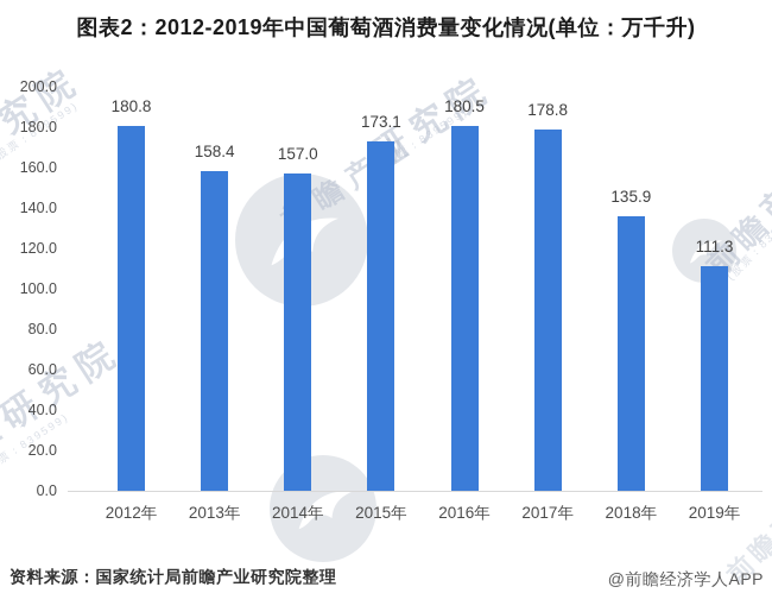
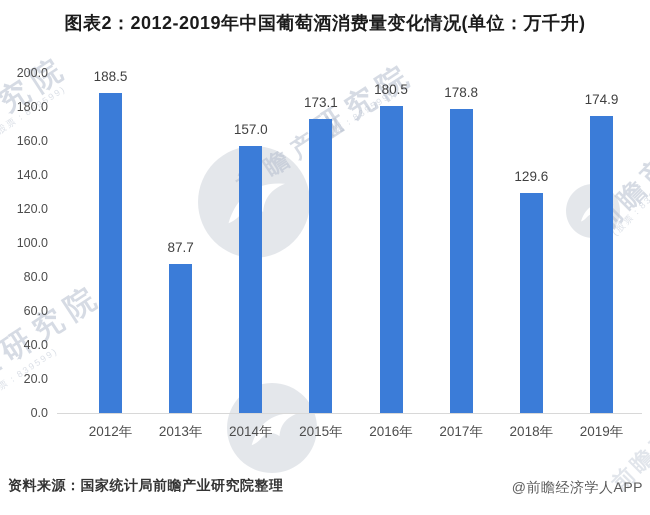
2012年: 180.8 -> 188.5
2013年: 158.4 -> 87.7
2018年: 135.9 -> 129.6
2019年: 111.3 -> 174.9
